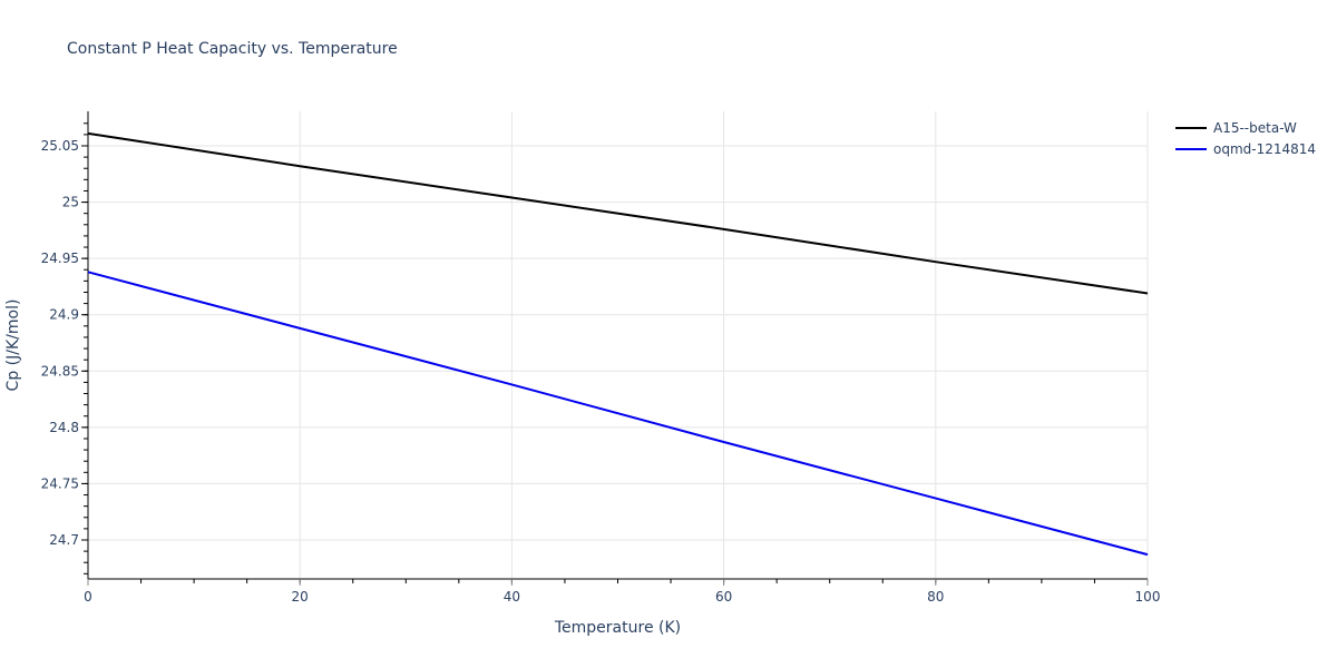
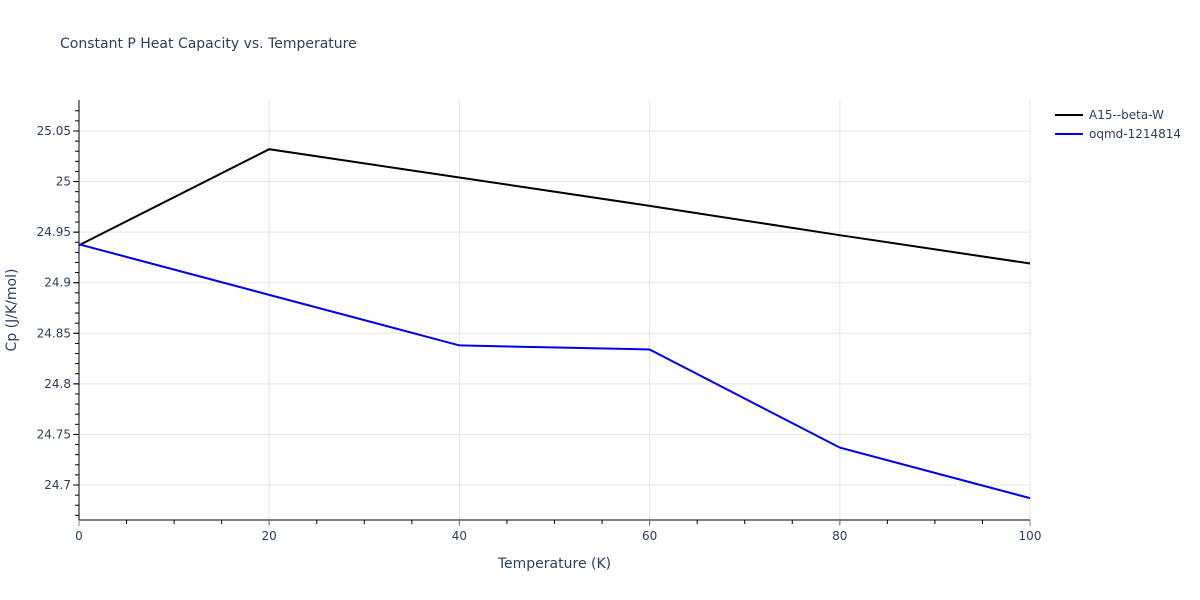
A15--beta-W/0: 25.061 -> 24.937
oqmd-1214814/60: 24.787 -> 24.834
